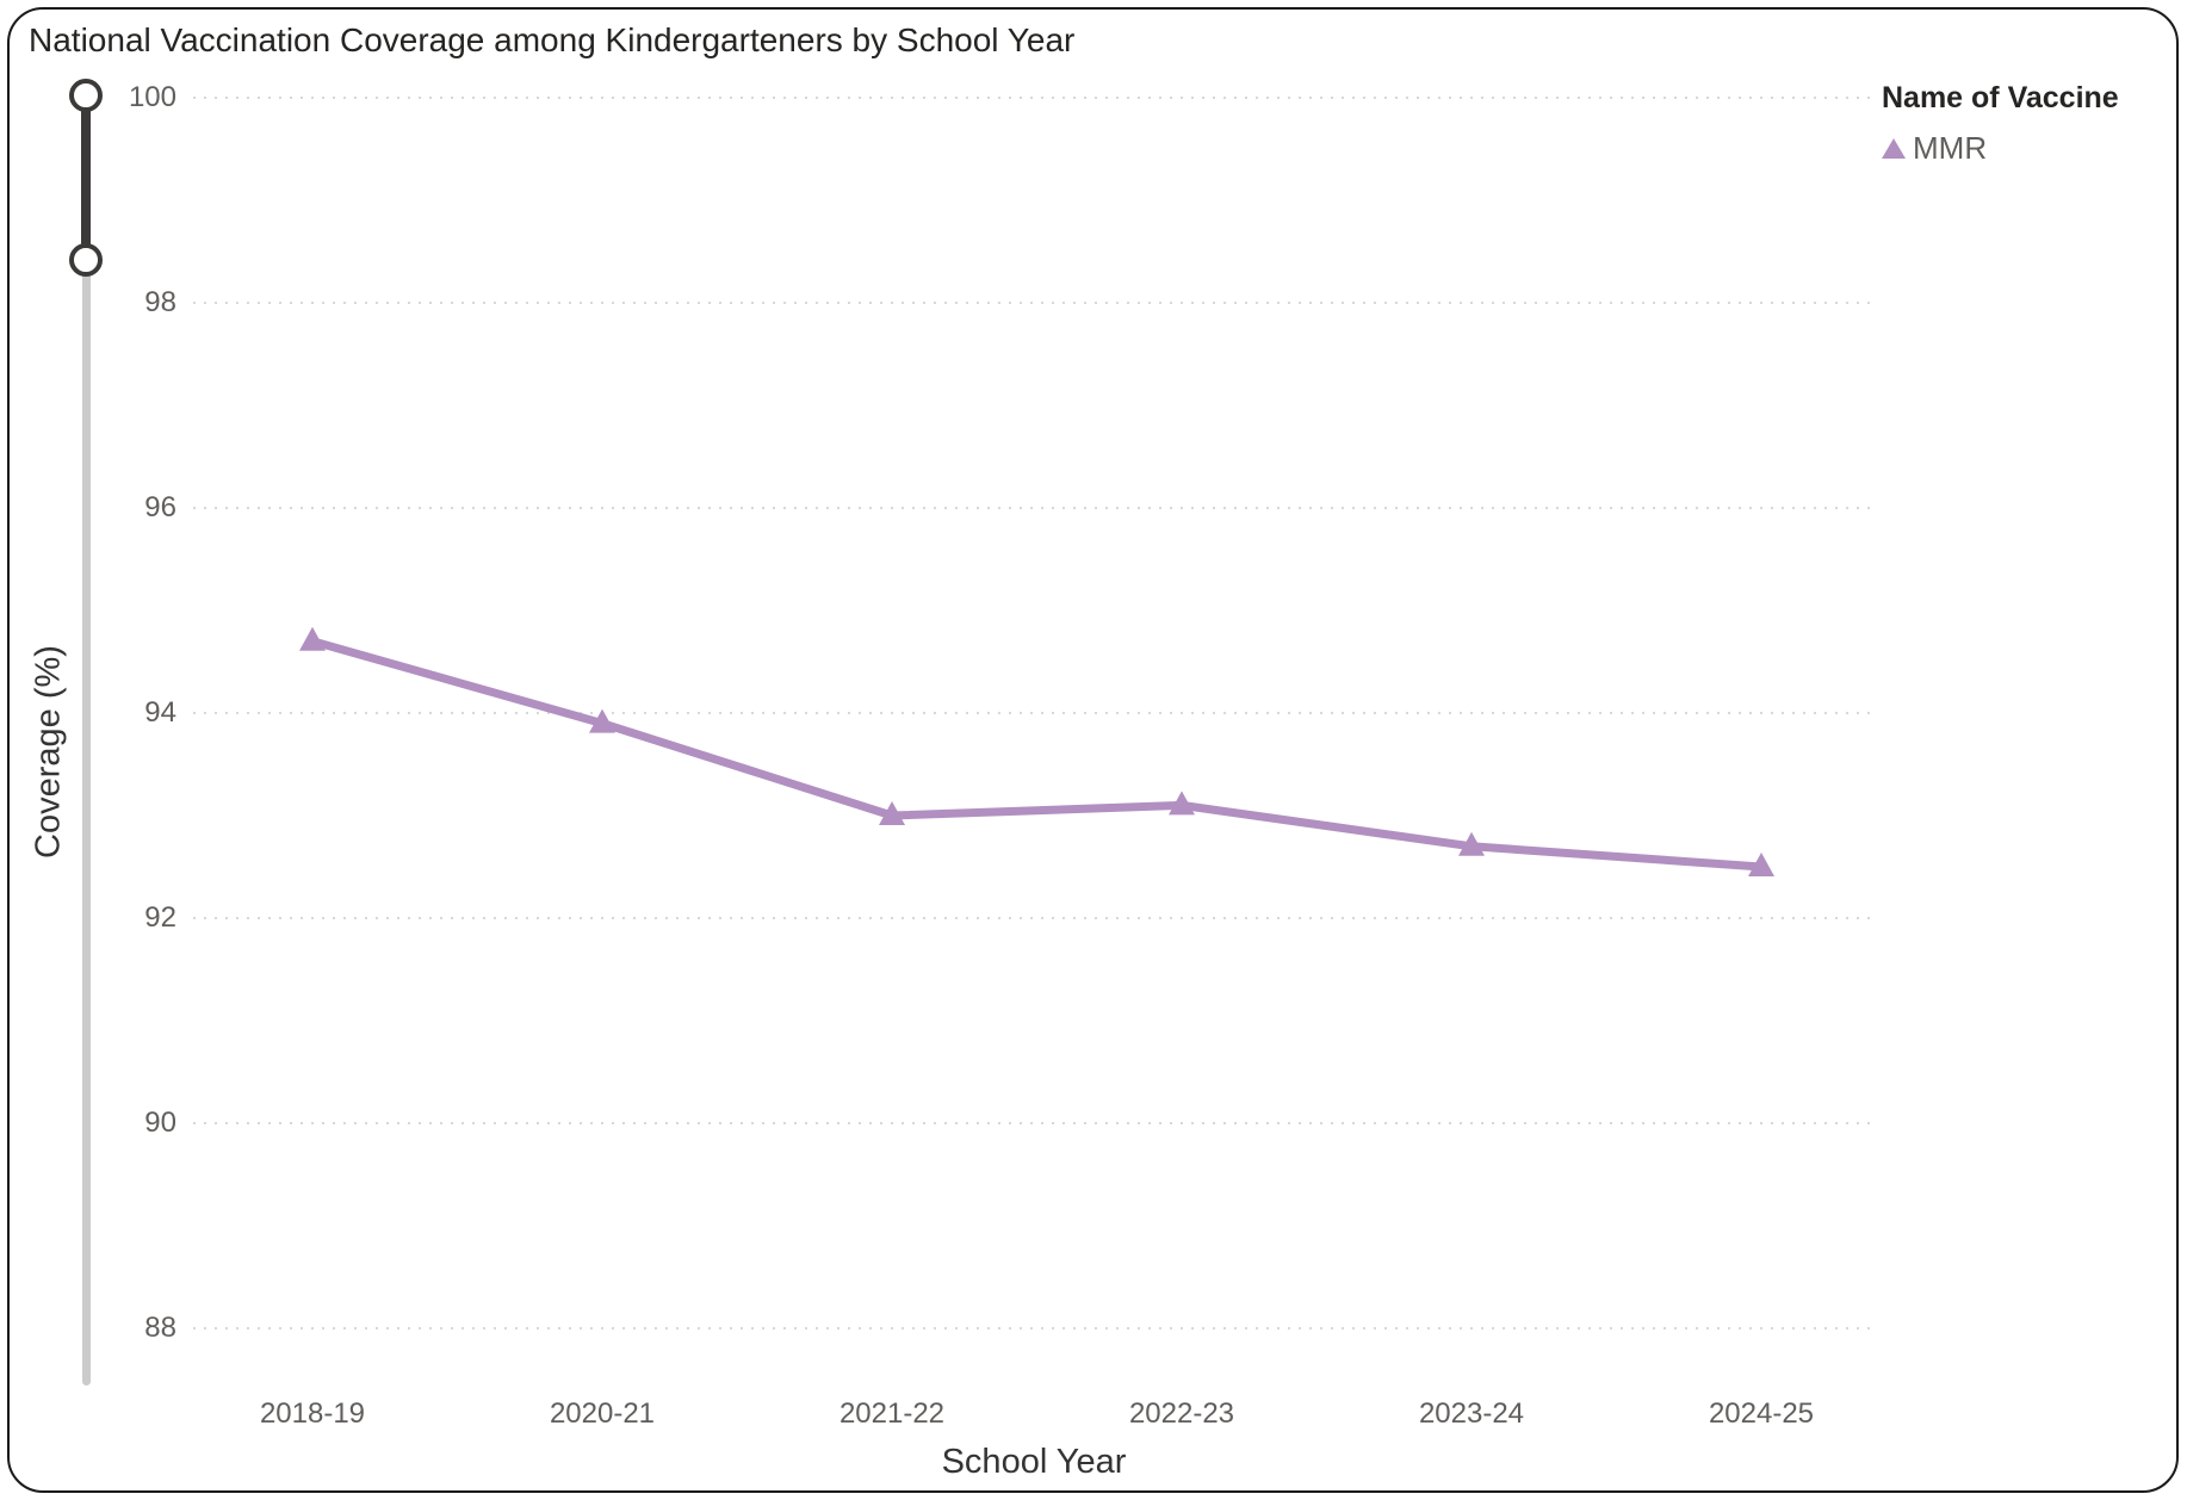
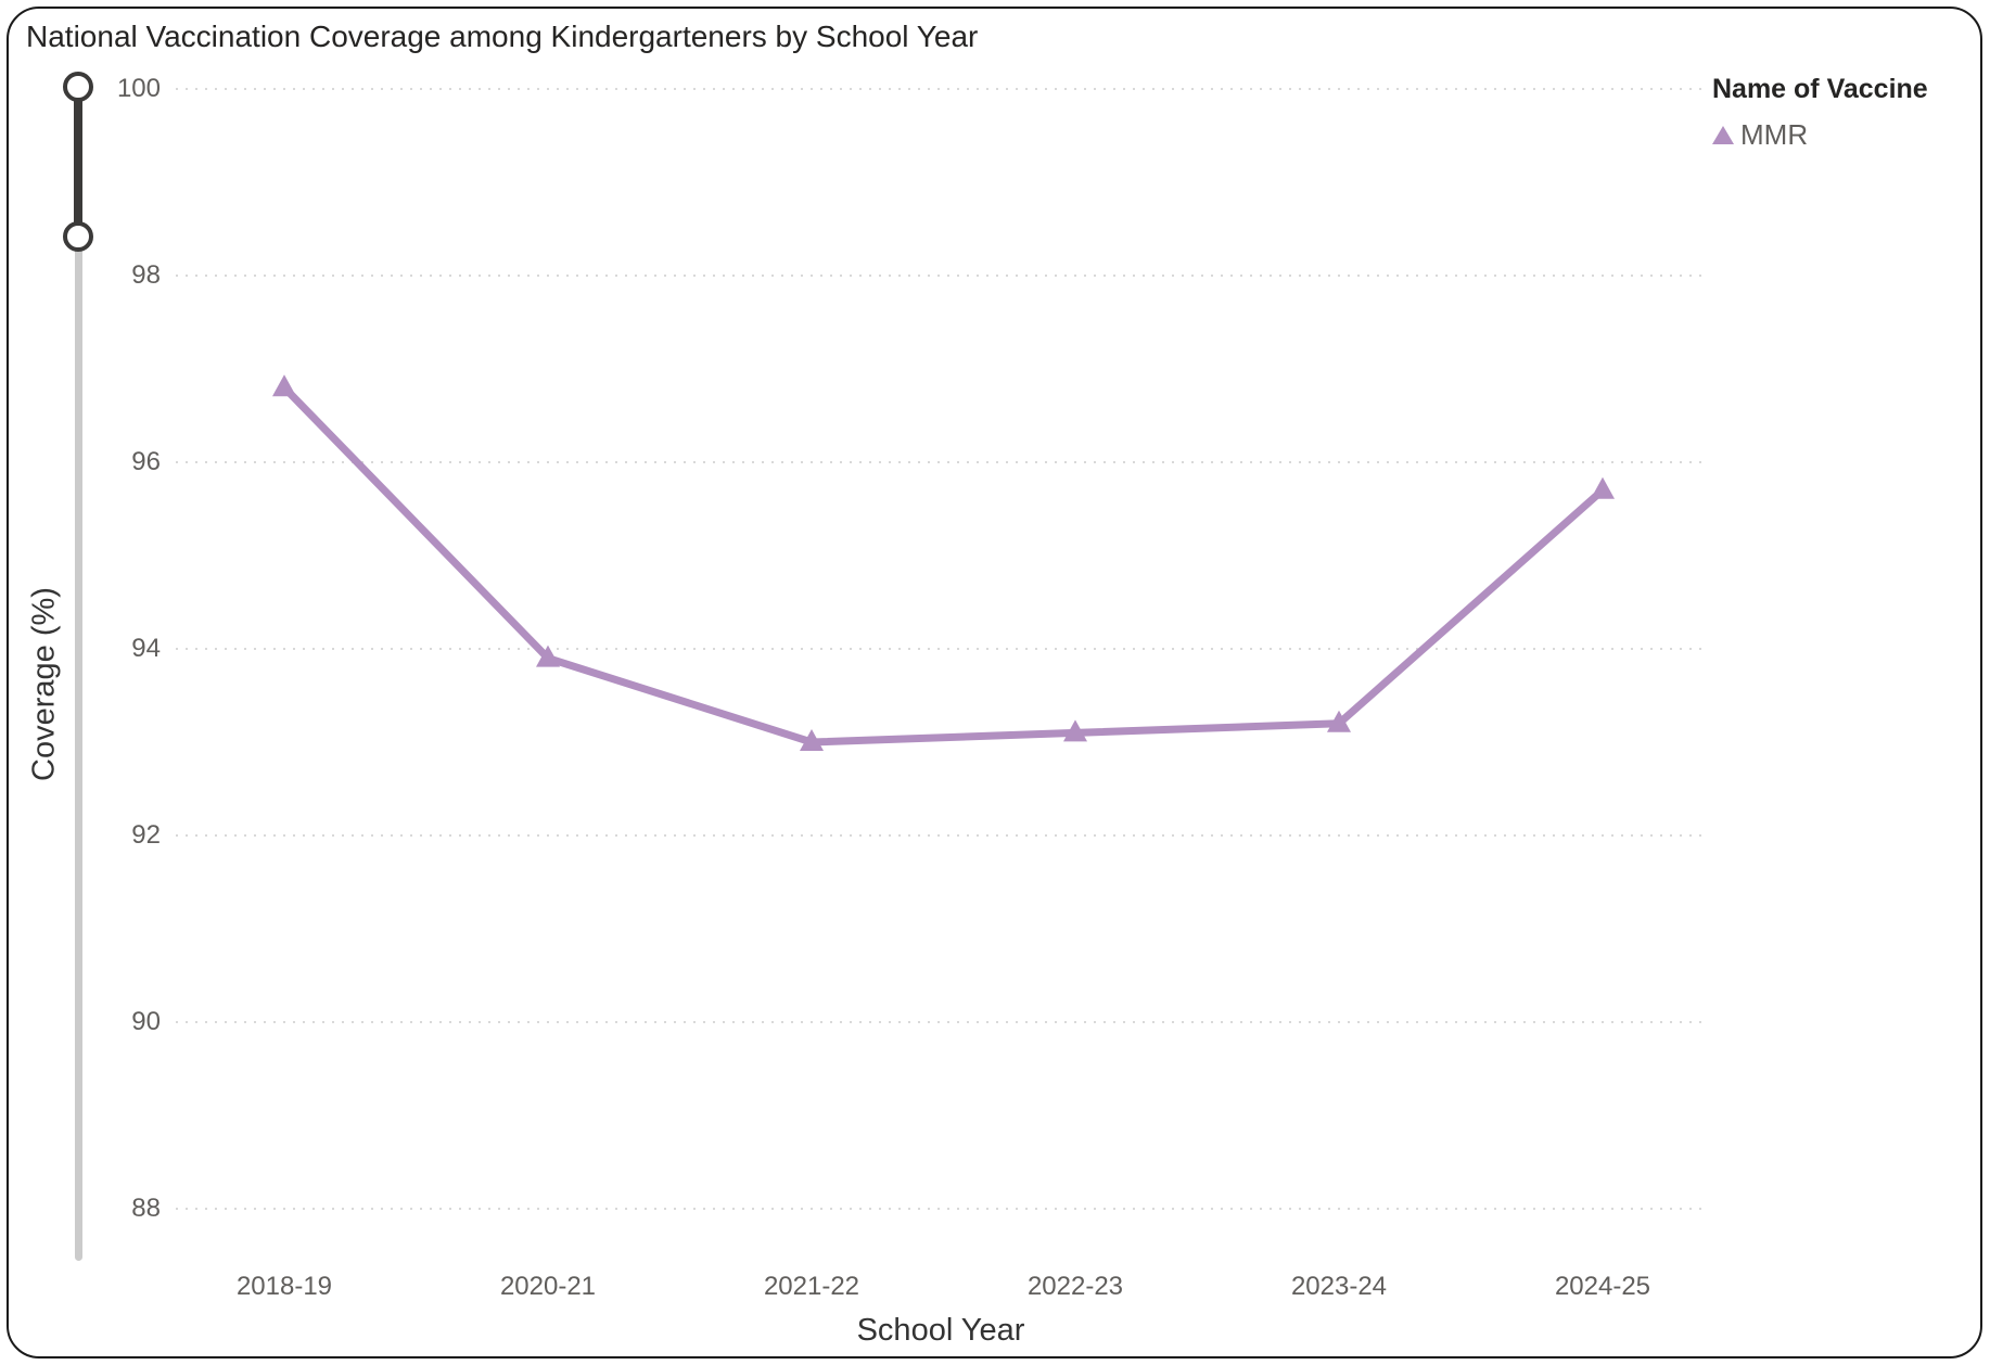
2018-19: 94.7 -> 96.8
2023-24: 92.7 -> 93.2
2024-25: 92.5 -> 95.7
